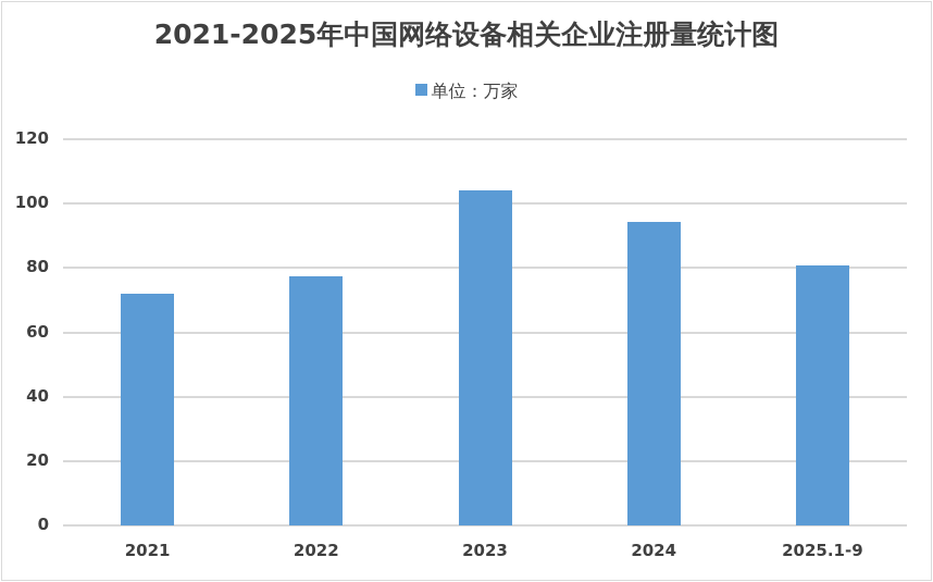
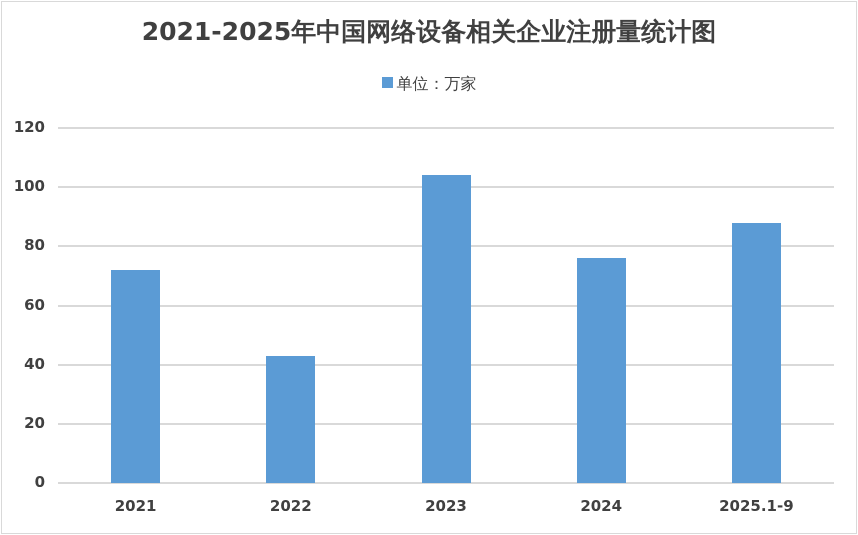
2022: 77 -> 43
2024: 94 -> 76
2025.1-9: 81 -> 88
